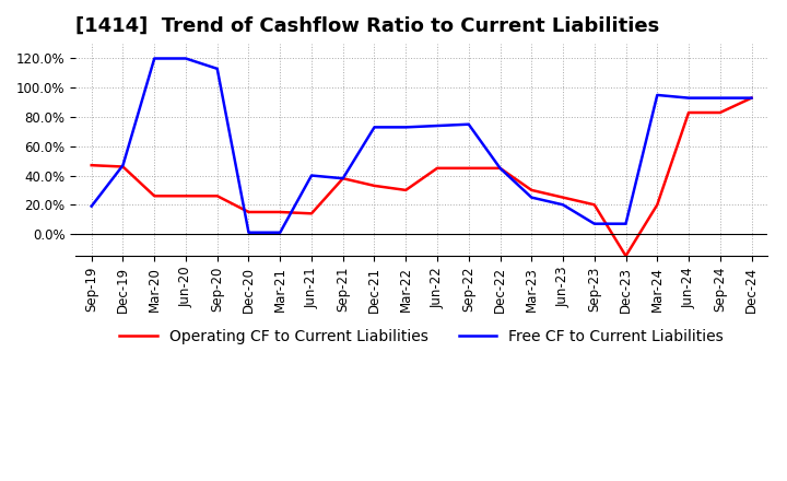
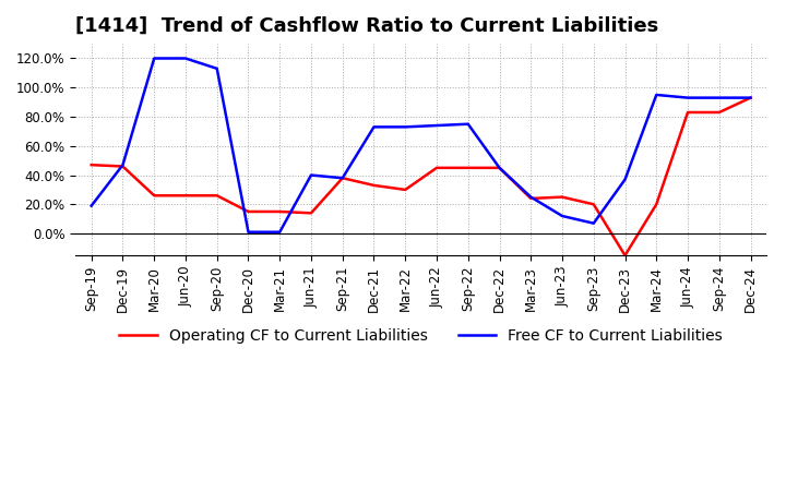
Operating CF to Current Liabilities/Mar-23: 30% -> 24%
Free CF to Current Liabilities/Jun-23: 20% -> 12%
Free CF to Current Liabilities/Dec-23: 7% -> 37%
